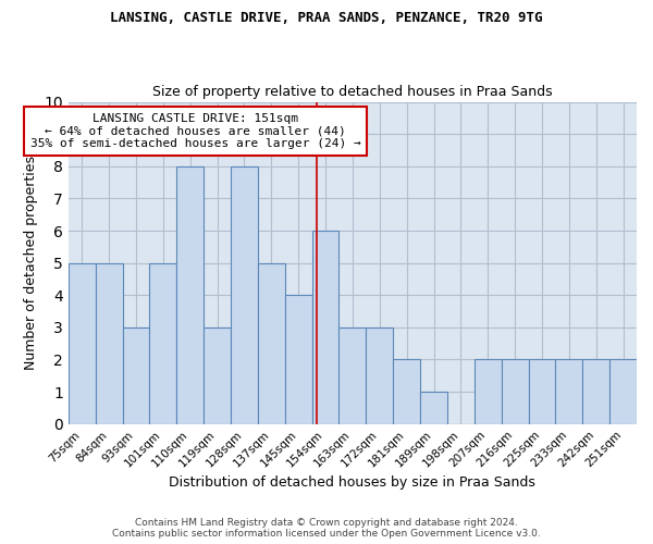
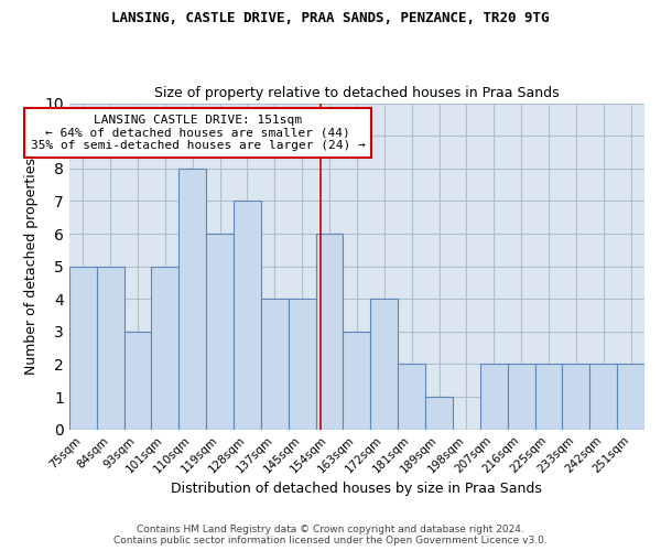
119sqm: 3 -> 6
128sqm: 8 -> 7
137sqm: 5 -> 4
172sqm: 3 -> 4
